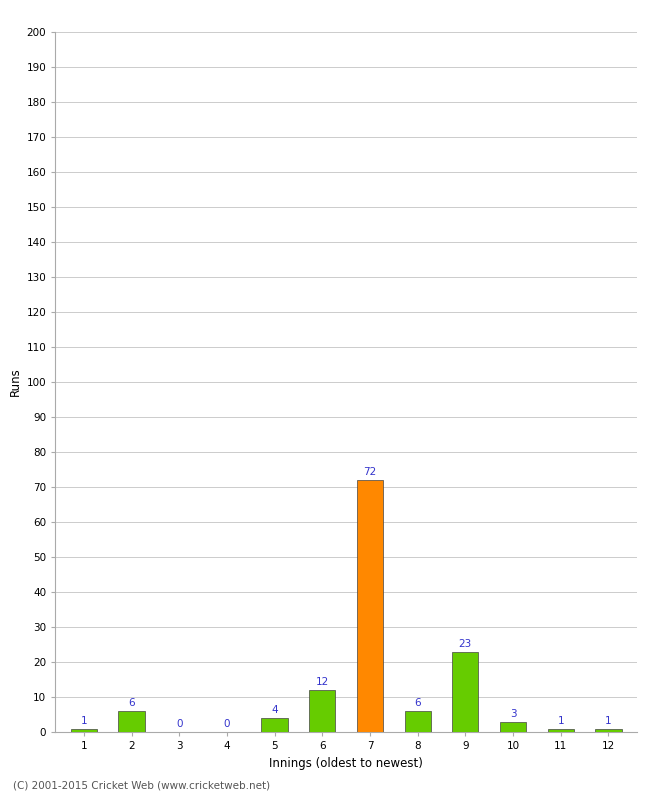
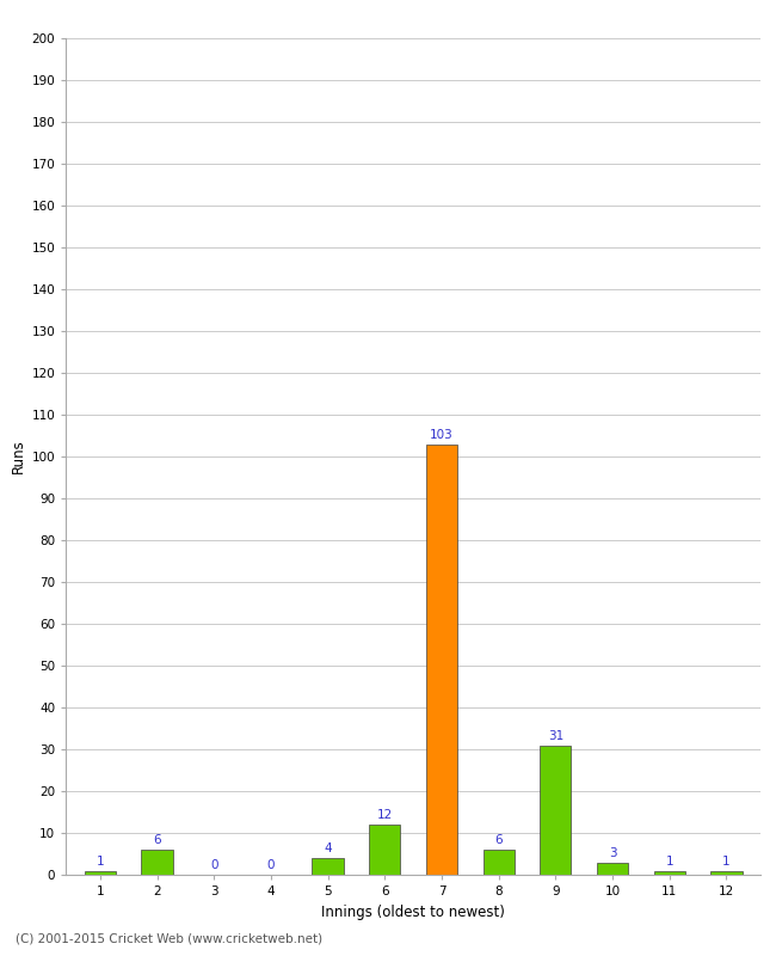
7: 72 -> 103
9: 23 -> 31
